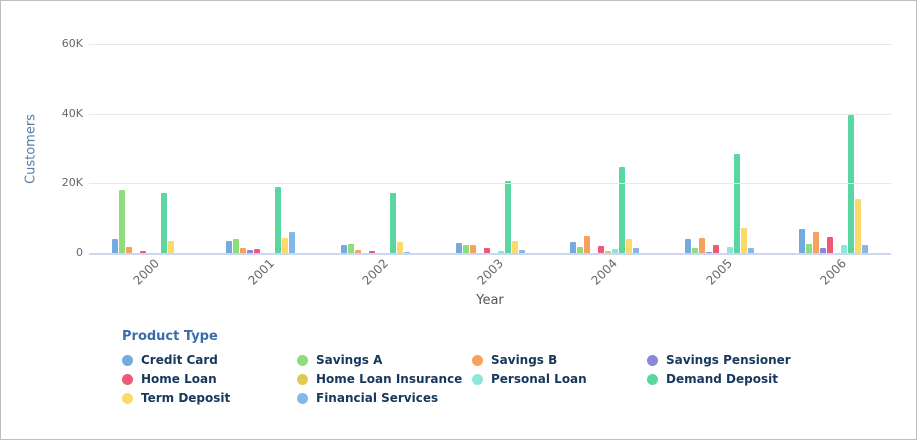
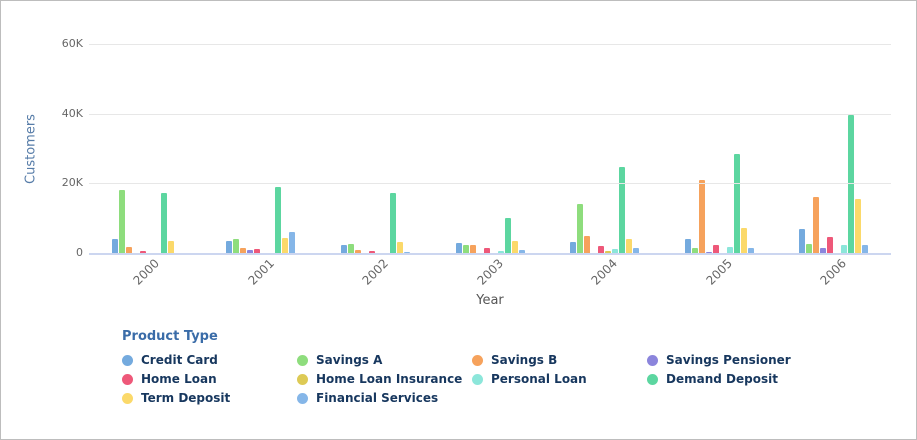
Demand Deposit/2003: 21K -> 10K
Savings A/2004: 2K -> 14K
Savings B/2005: 4K -> 21K
Savings B/2006: 6K -> 16K
